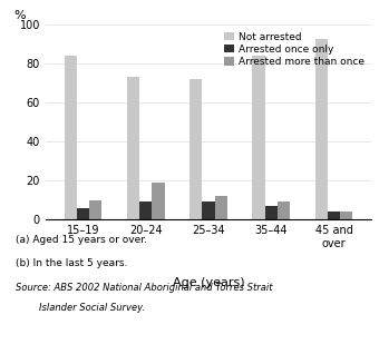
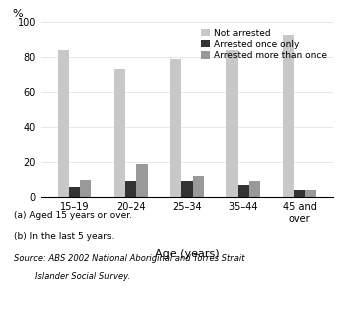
Not arrested/25–34: 72 -> 79
